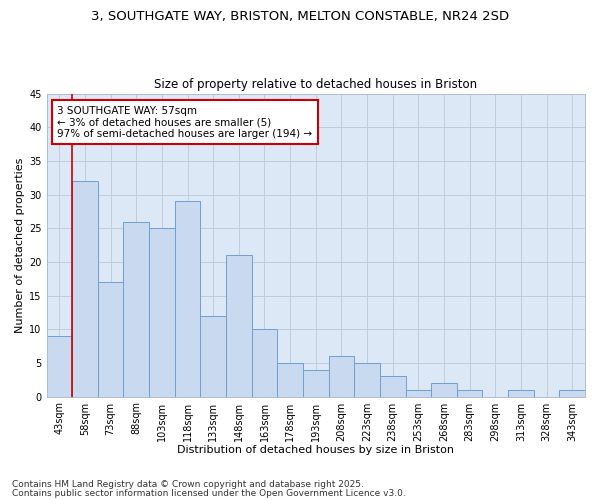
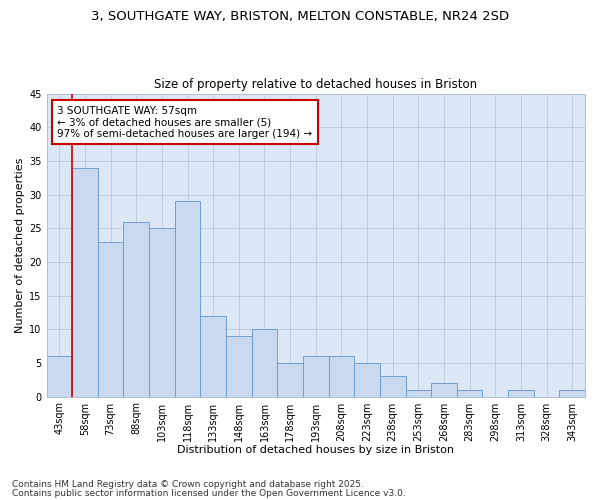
43sqm: 9 -> 6
58sqm: 32 -> 34
73sqm: 17 -> 23
148sqm: 21 -> 9
193sqm: 4 -> 6
